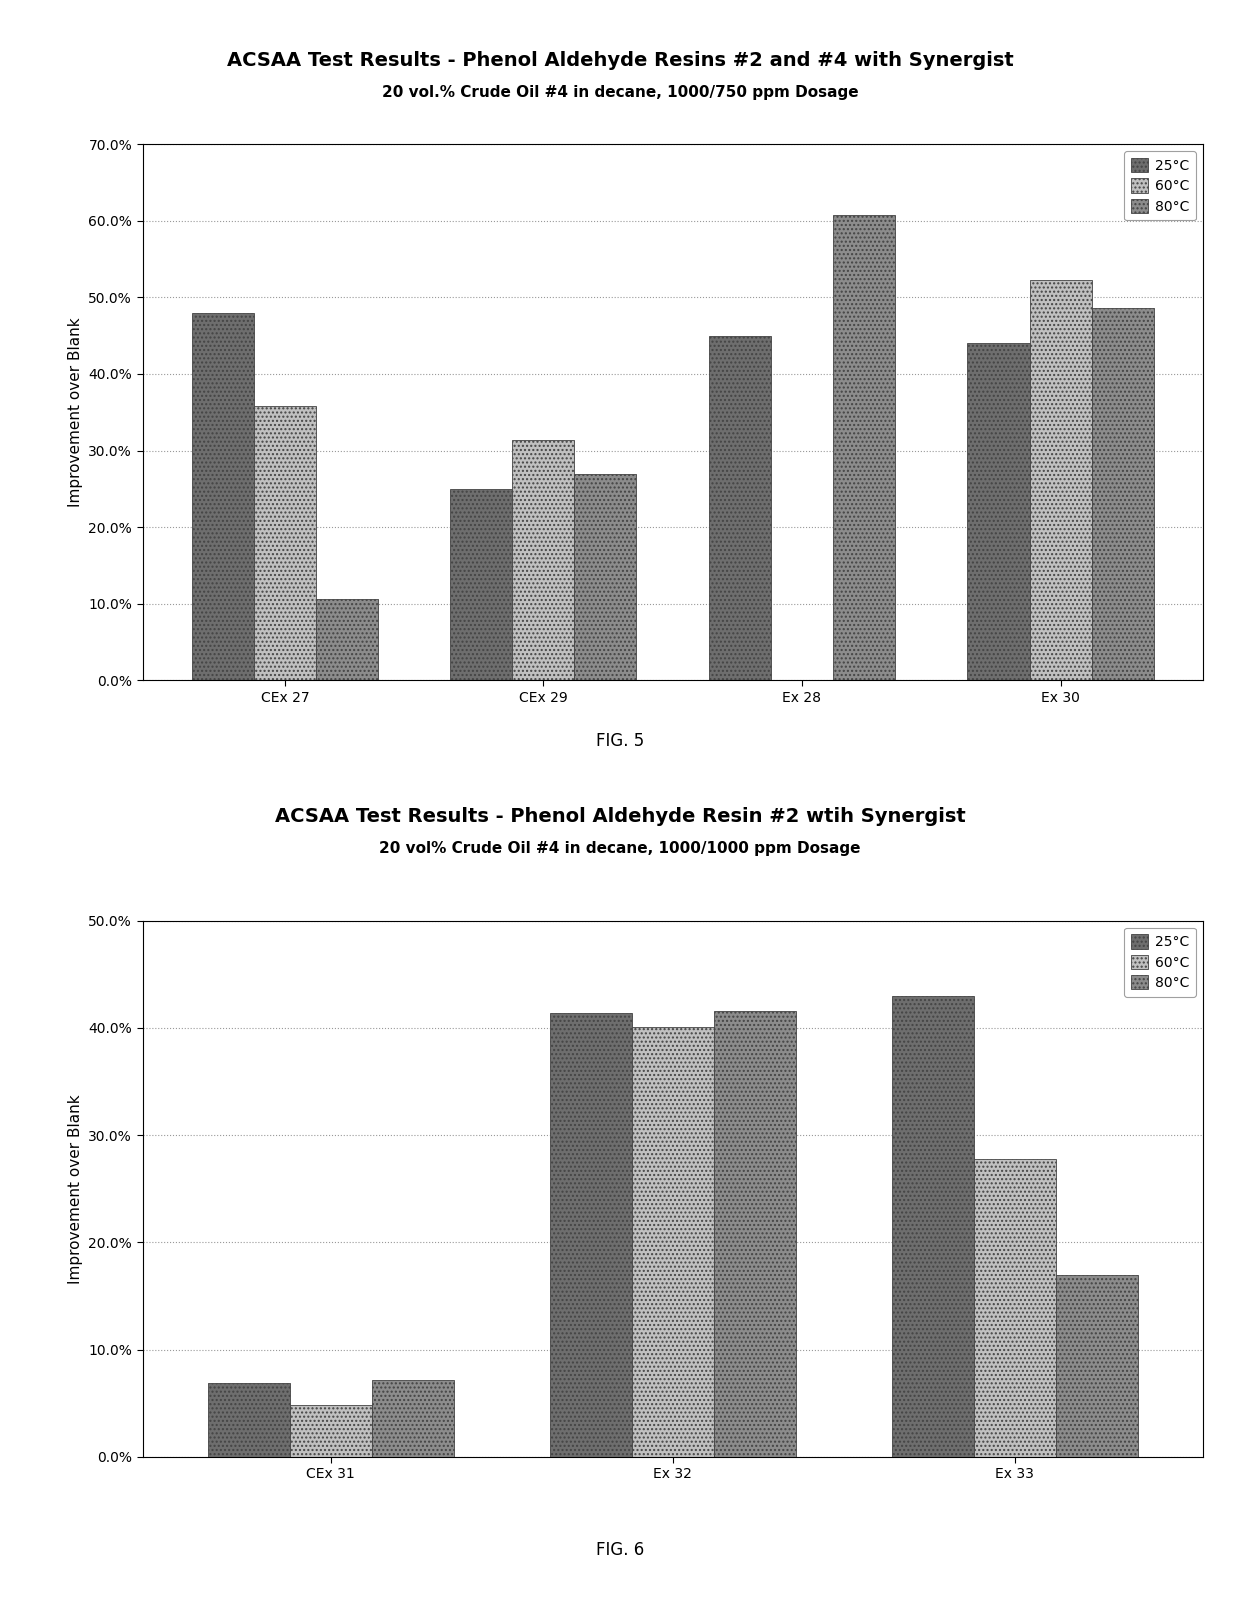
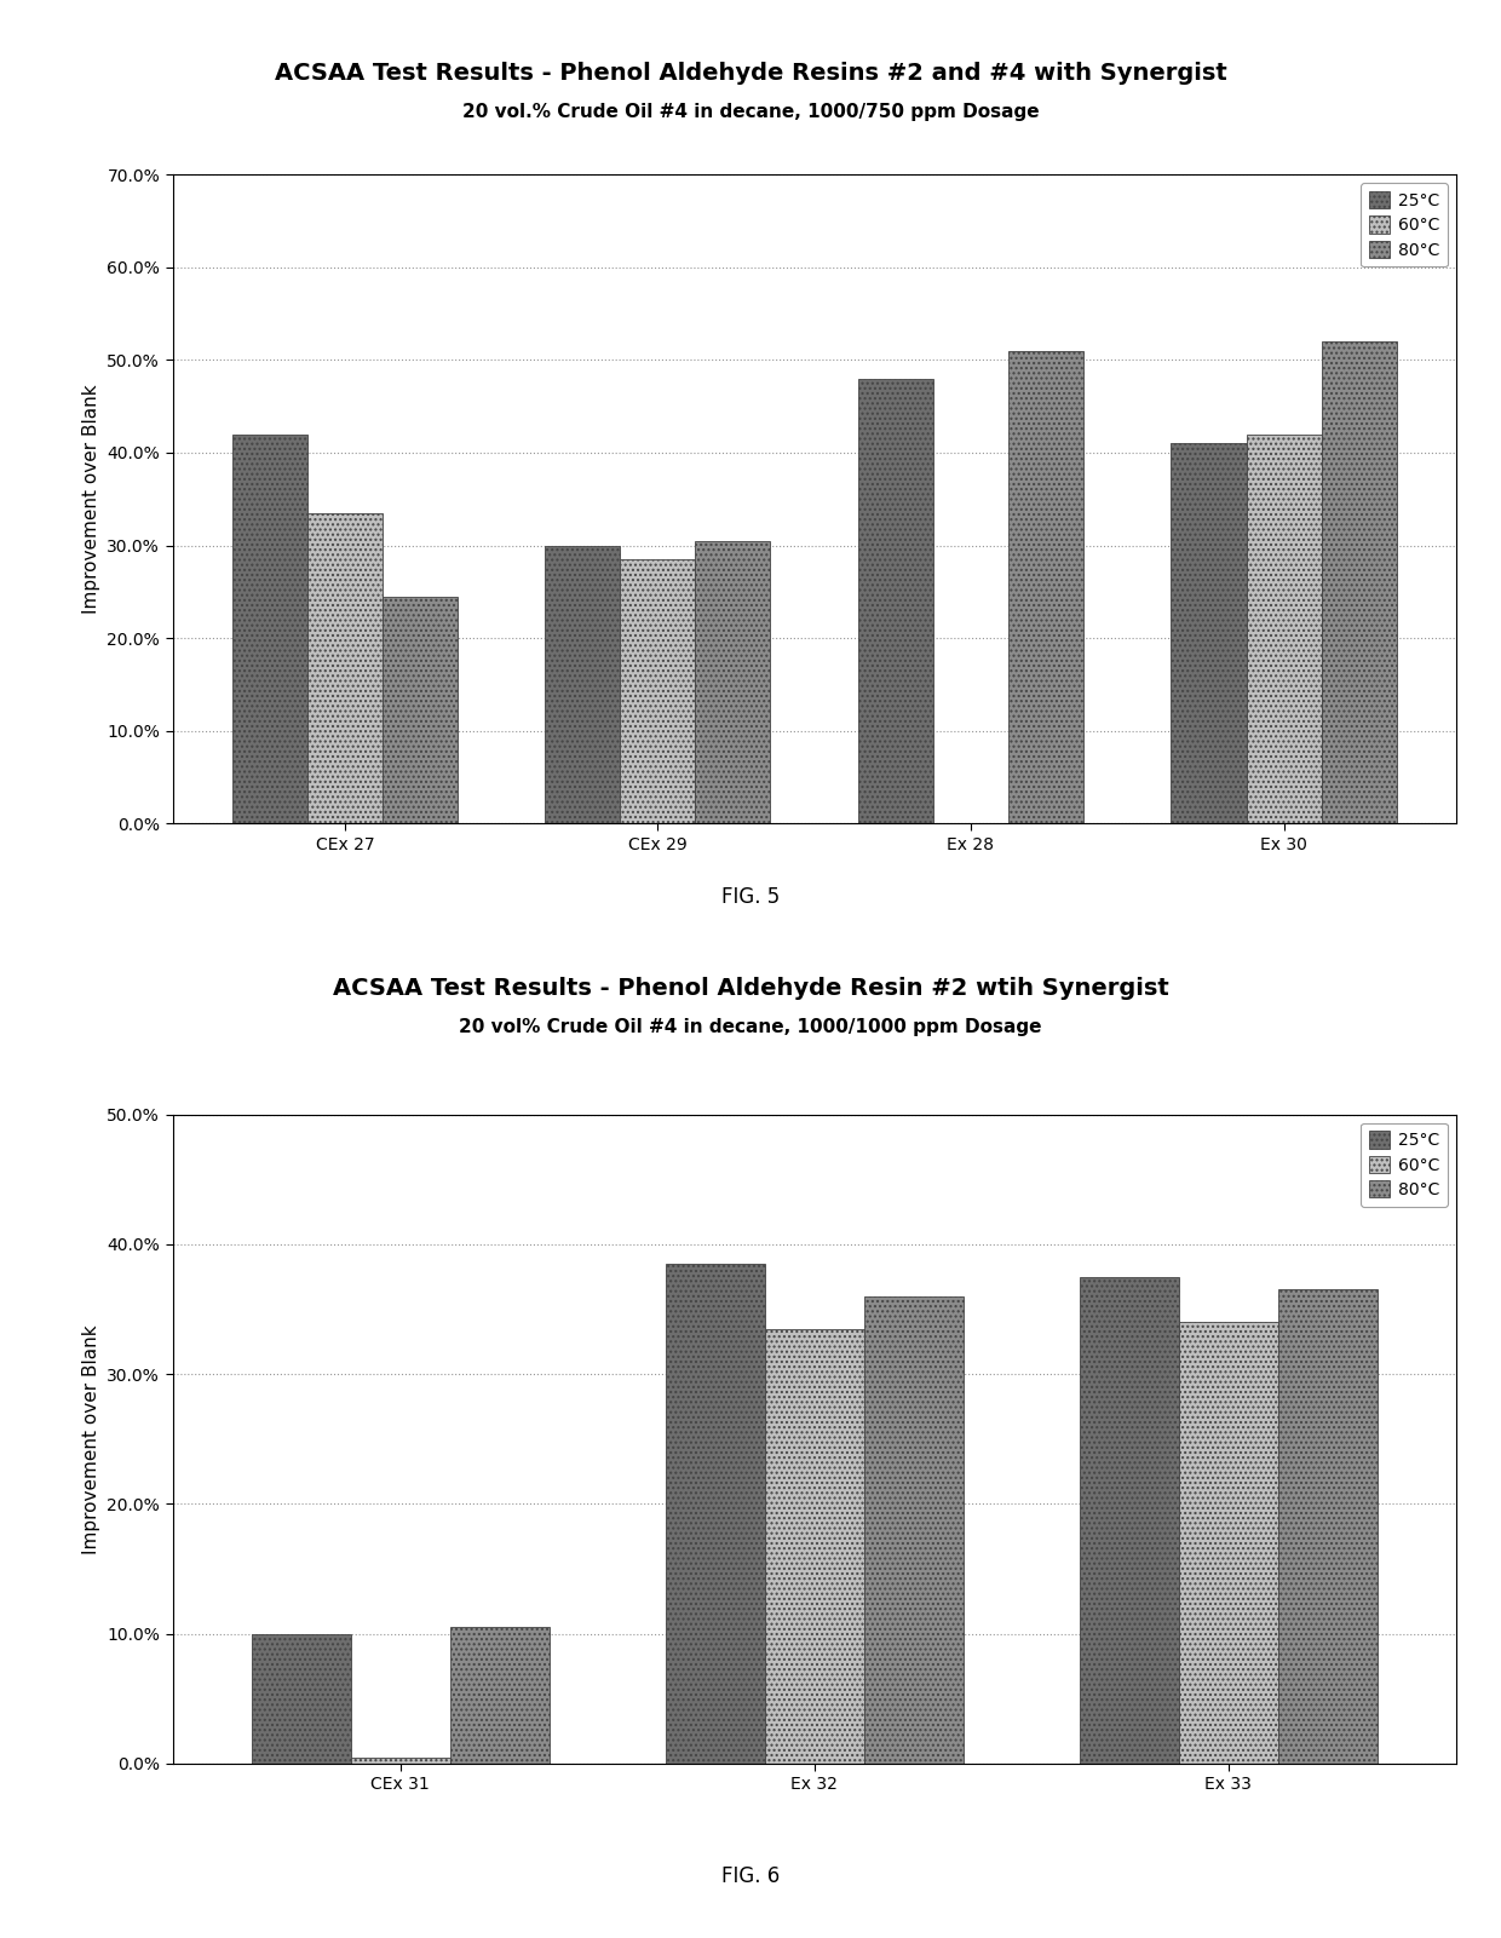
25°C/CEx 27: 48% -> 42%
60°C/CEx 27: 35.8% -> 33.5%
80°C/CEx 27: 10.6% -> 24.5%
25°C/CEx 29: 25% -> 30%
60°C/CEx 29: 31.4% -> 28.5%
80°C/CEx 29: 27.0% -> 30.5%
25°C/Ex 28: 45% -> 48%
80°C/Ex 28: 60.8% -> 51.0%
25°C/Ex 30: 44% -> 41%
60°C/Ex 30: 52.2% -> 42.0%
80°C/Ex 30: 48.6% -> 52.0%
25°C/CEx 31: 6.9% -> 10.0%
60°C/CEx 31: 4.8% -> 0.5%
80°C/CEx 31: 7.2% -> 10.5%
25°C/Ex 32: 41.4% -> 38.5%
60°C/Ex 32: 40.1% -> 33.5%
80°C/Ex 32: 41.6% -> 36.0%
25°C/Ex 33: 43.0% -> 37.5%
60°C/Ex 33: 27.8% -> 34.0%
80°C/Ex 33: 17.0% -> 36.5%
